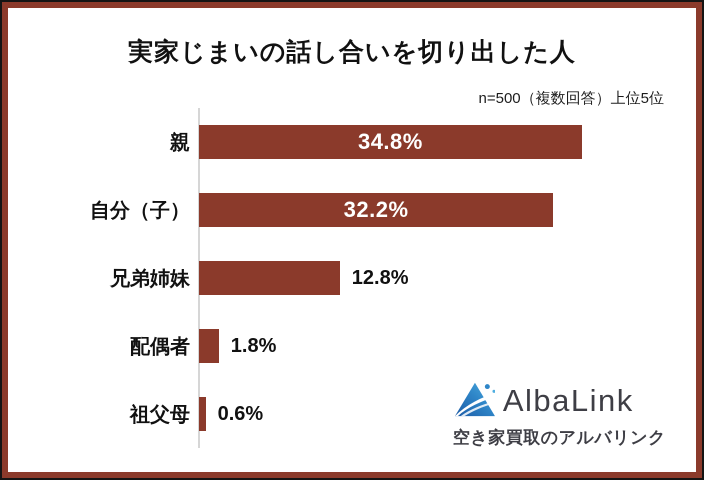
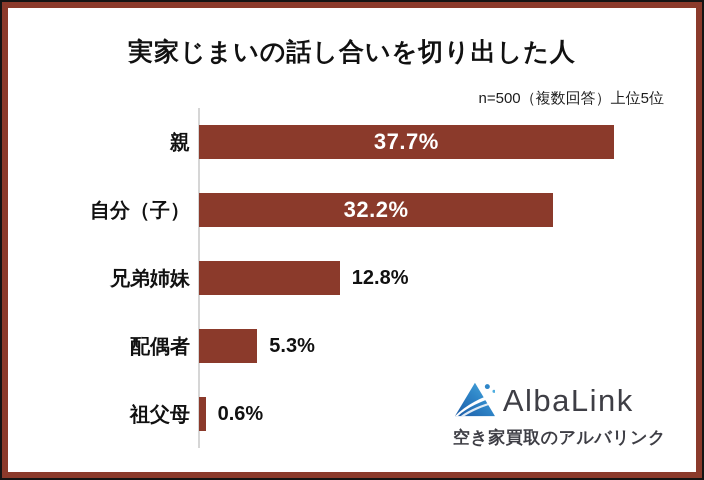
親: 34.8% -> 37.7%
配偶者: 1.8% -> 5.3%
